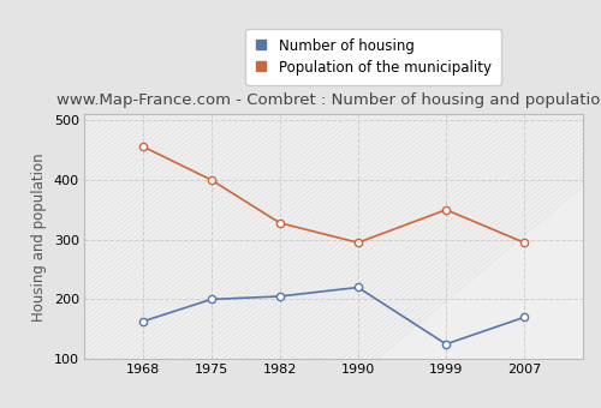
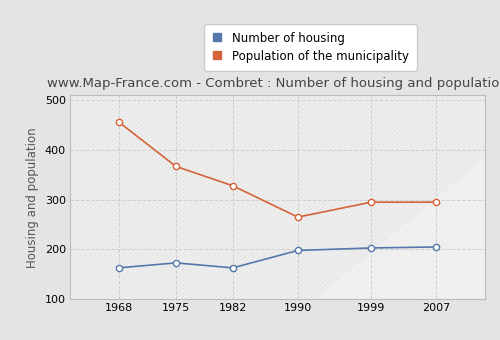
Number of housing/1975: 200 -> 173
Population of the municipality/1975: 400 -> 367
Number of housing/1982: 205 -> 163
Number of housing/1990: 220 -> 198
Population of the municipality/1990: 295 -> 265
Number of housing/1999: 125 -> 203
Population of the municipality/1999: 350 -> 295
Number of housing/2007: 170 -> 205
